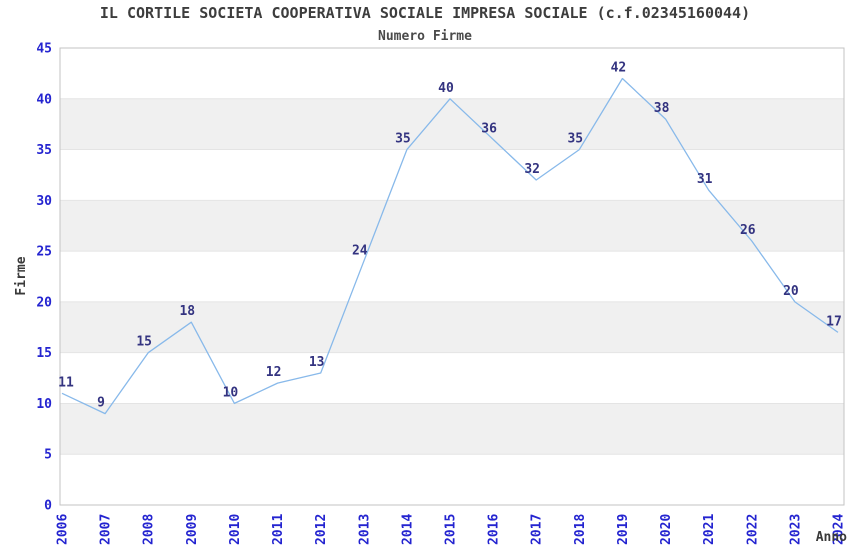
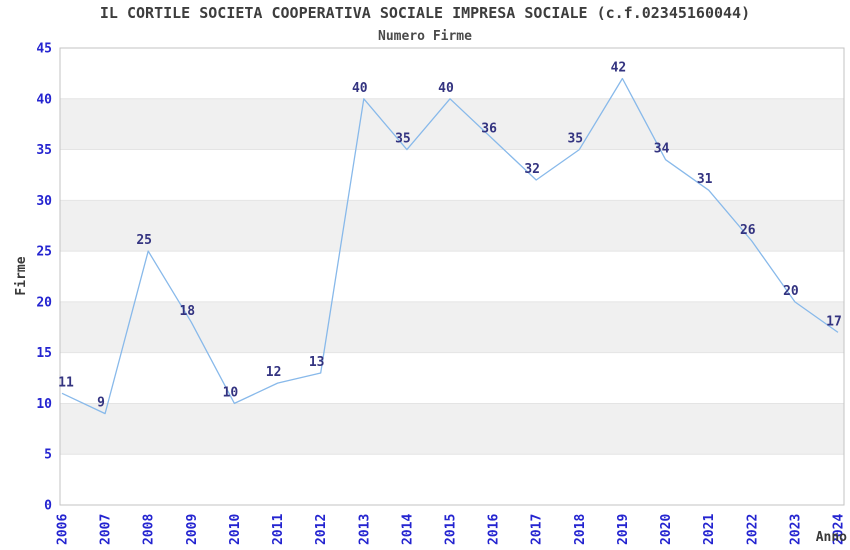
2008: 15 -> 25
2013: 24 -> 40
2020: 38 -> 34
